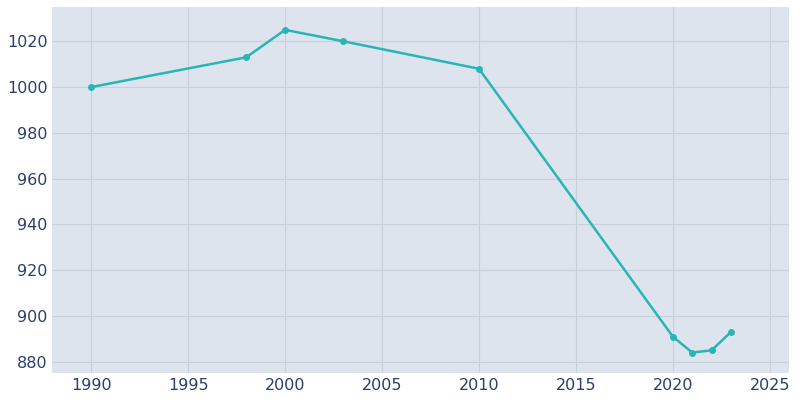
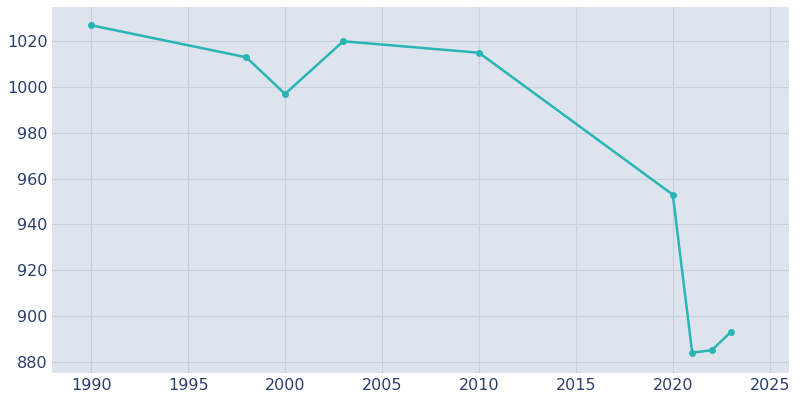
1990: 1000 -> 1027
2000: 1025 -> 997
2010: 1008 -> 1015
2020: 891 -> 953
